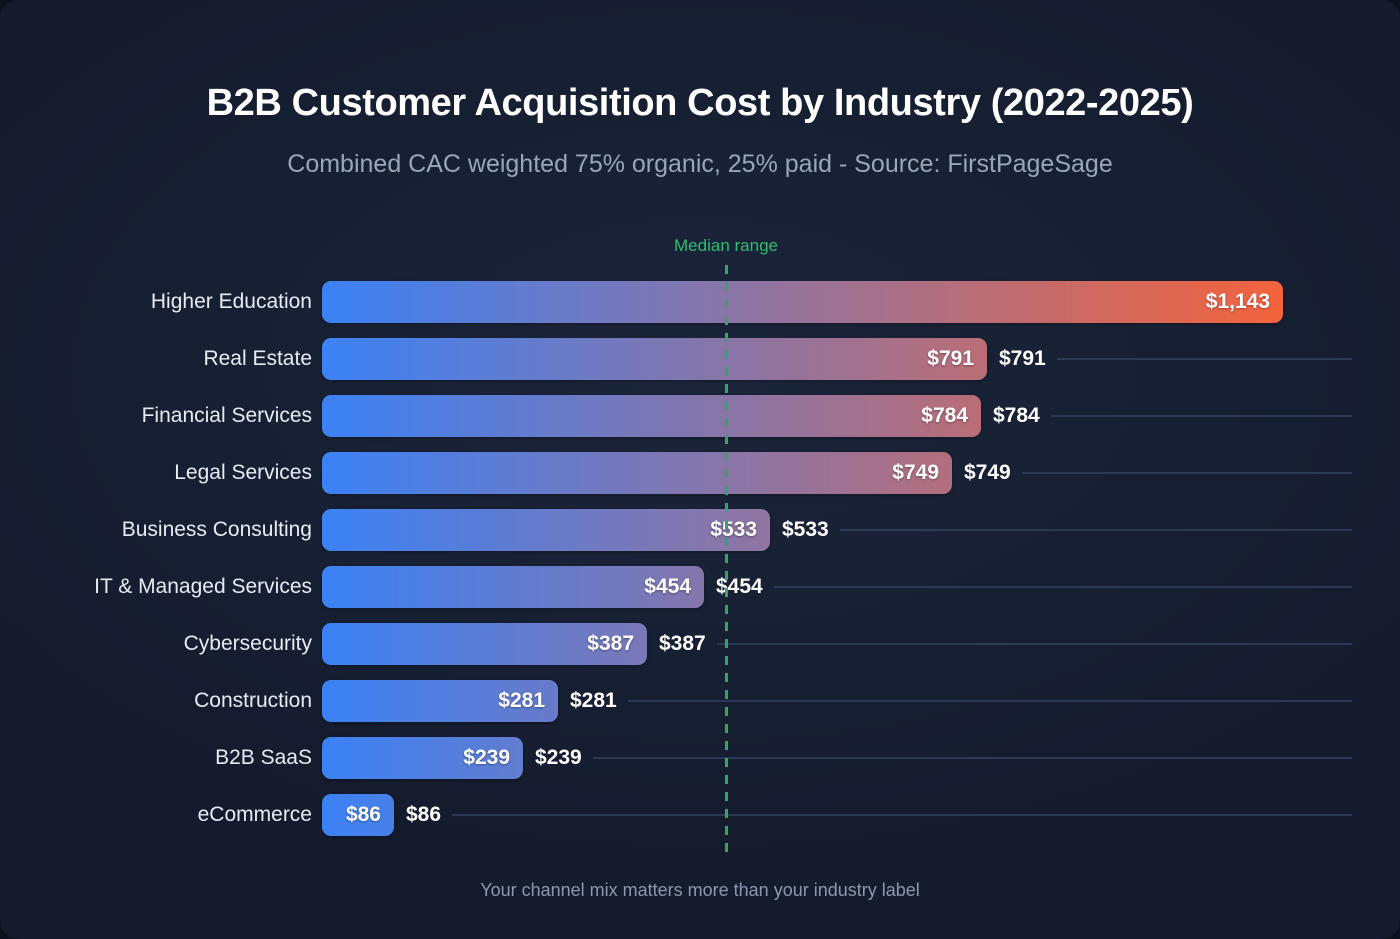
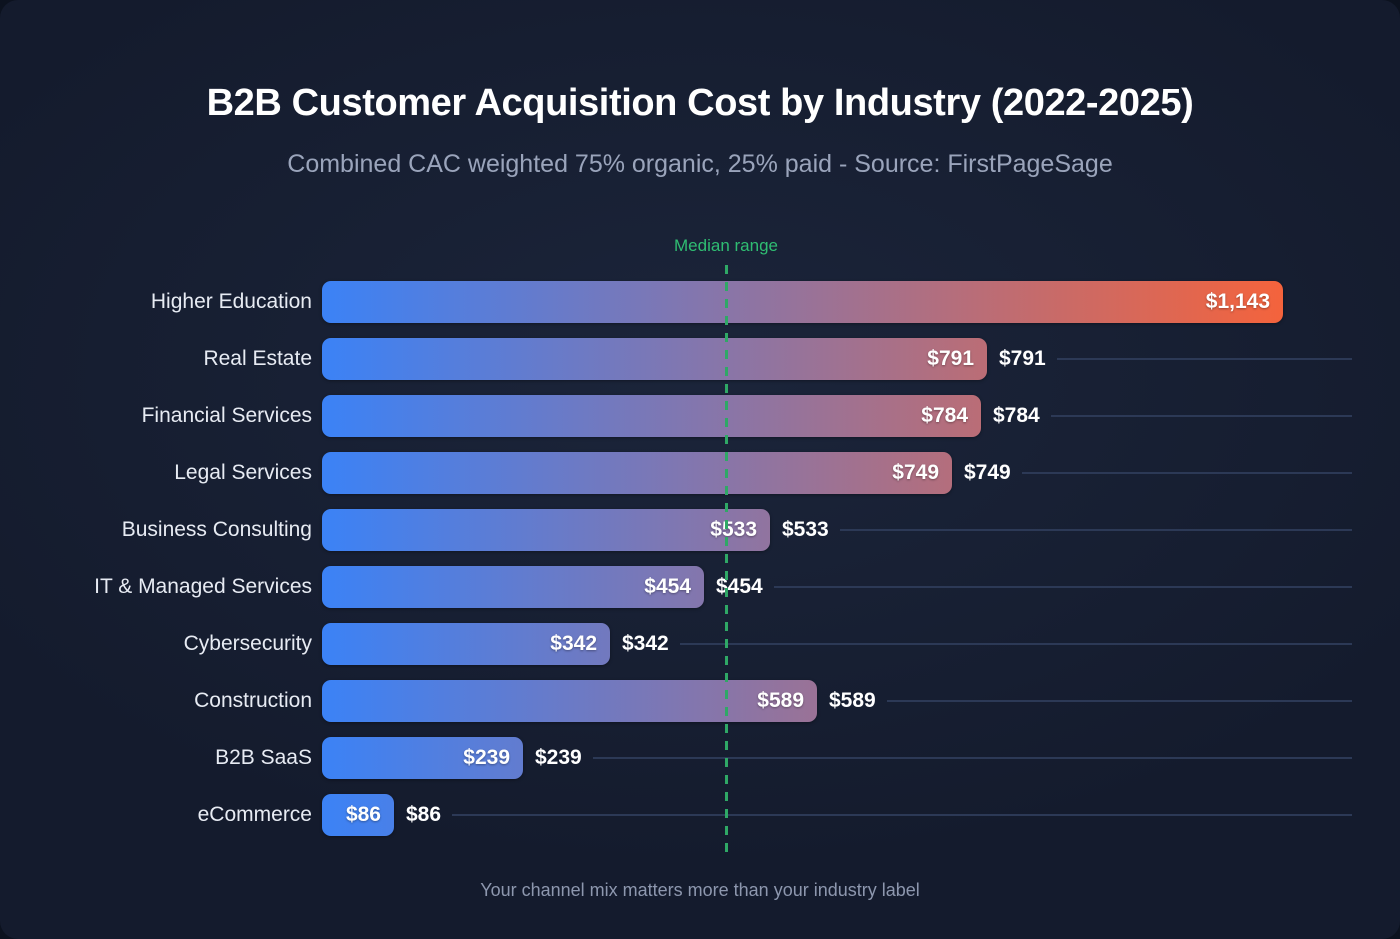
Cybersecurity: $387 -> $342
Construction: $281 -> $589
